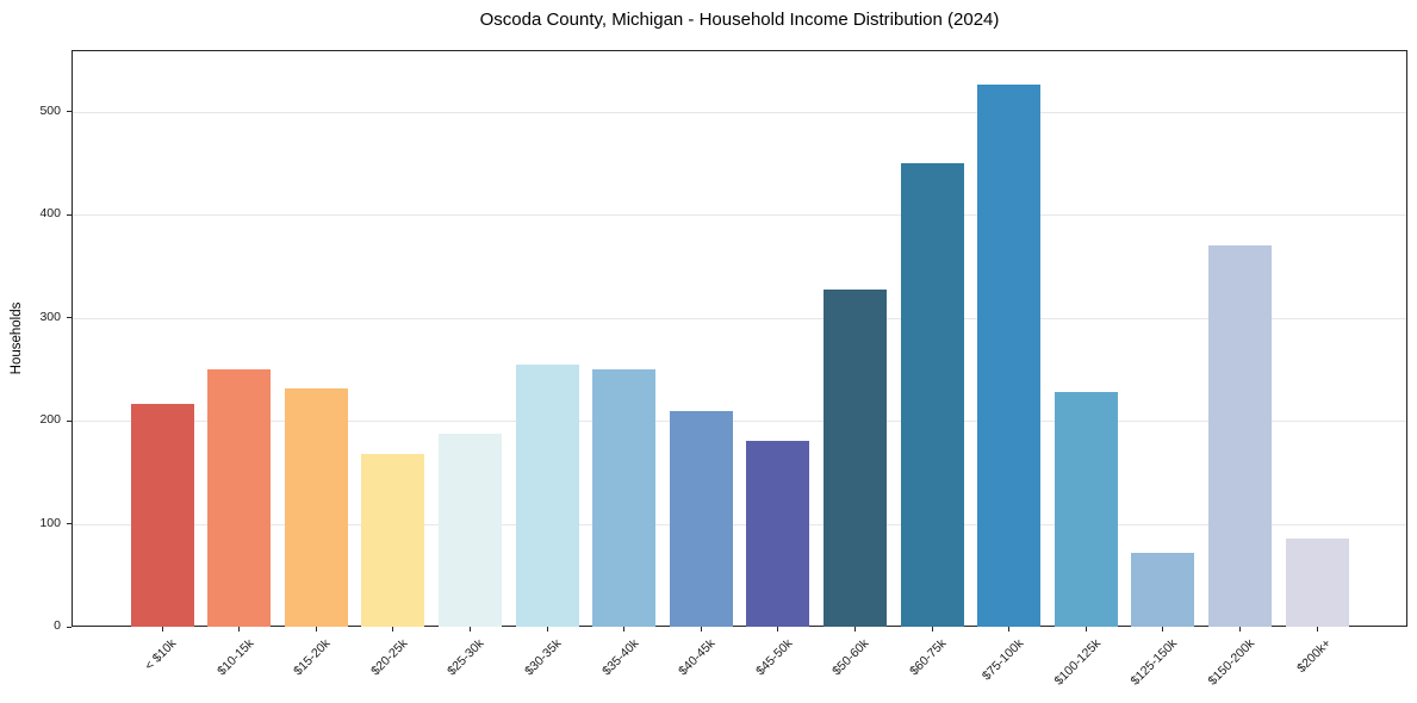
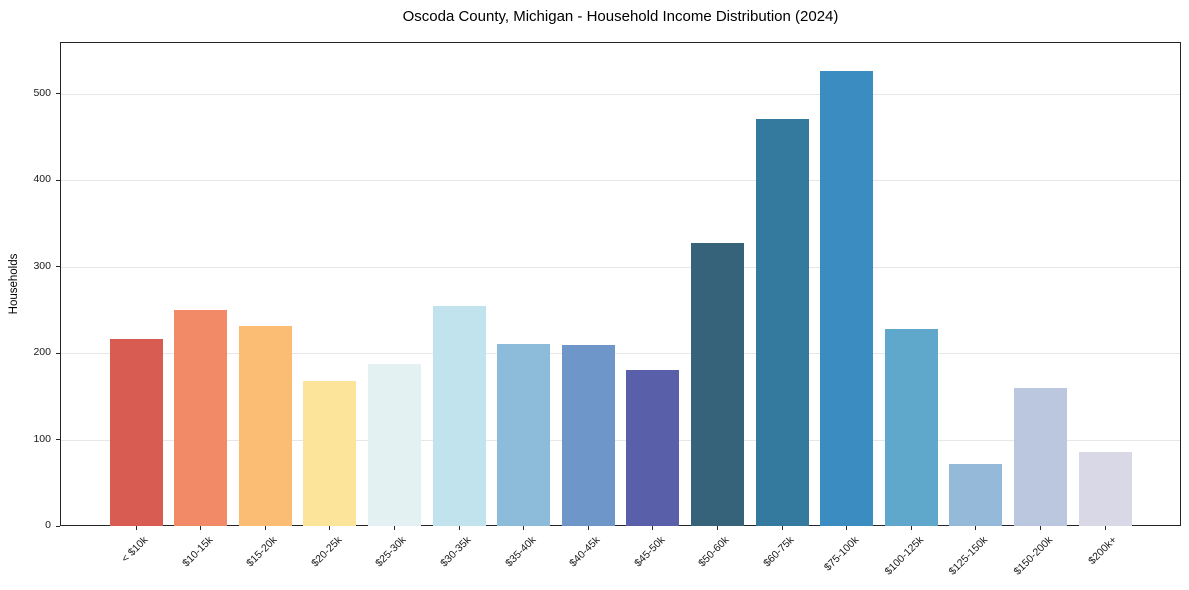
$35-40k: 250 -> 210
$60-75k: 450 -> 470
$150-200k: 370 -> 160
